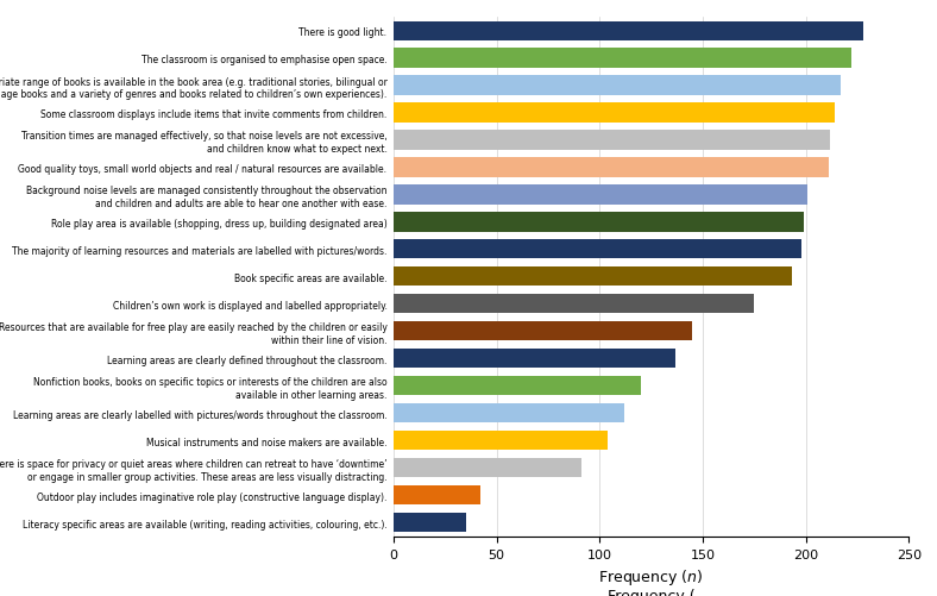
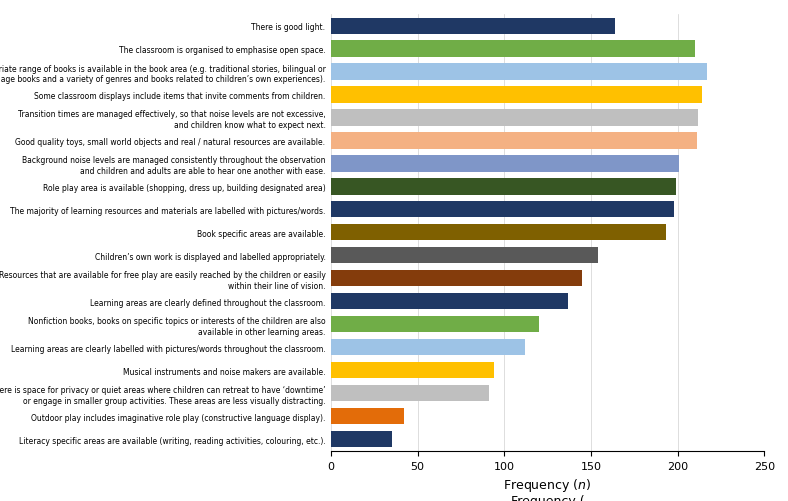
There is good light.: 228 -> 164
The classroom is organised to emphasise open space.: 222 -> 210
Children’s own work is displayed and labelled appropriately.: 175 -> 154
Musical instruments and noise makers are available.: 104 -> 94
